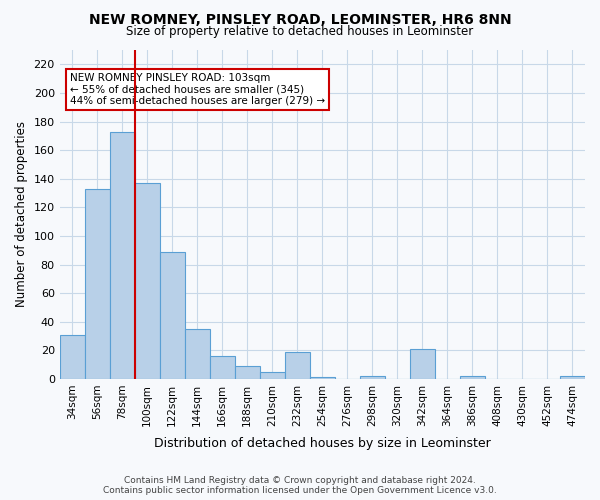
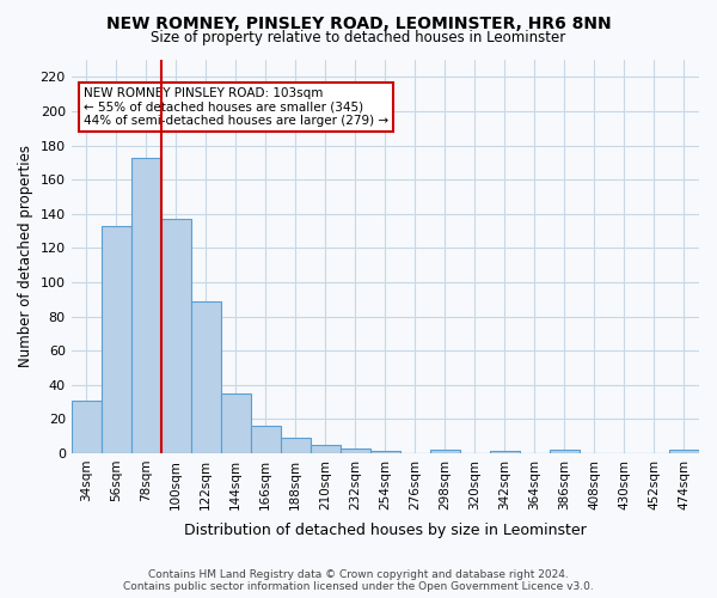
232sqm: 19 -> 3
342sqm: 21 -> 1
